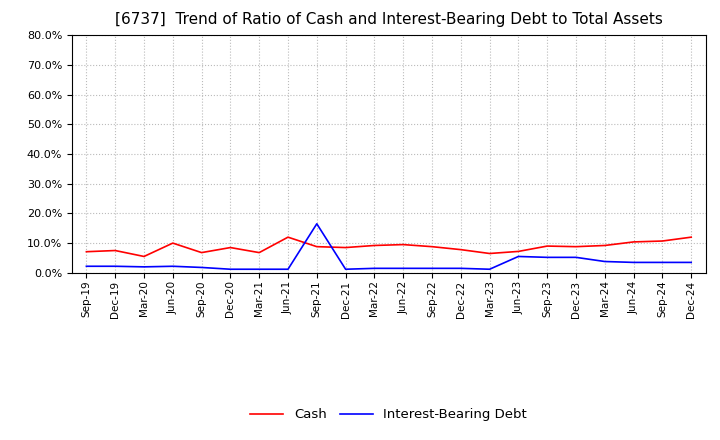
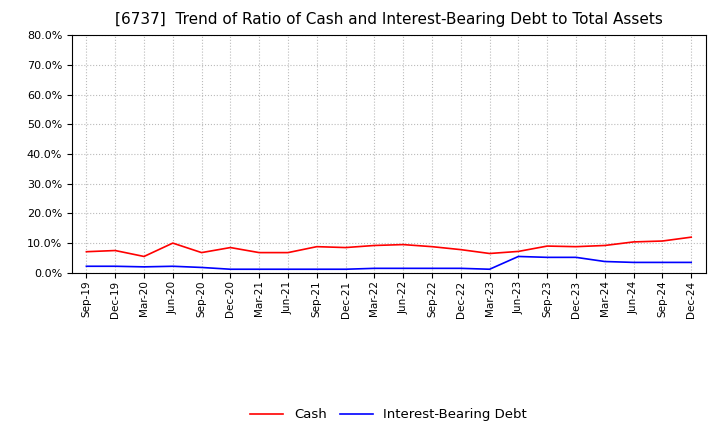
Cash/Jun-21: 12.0% -> 6.8%
Interest-Bearing Debt/Sep-21: 16.5% -> 1.2%
